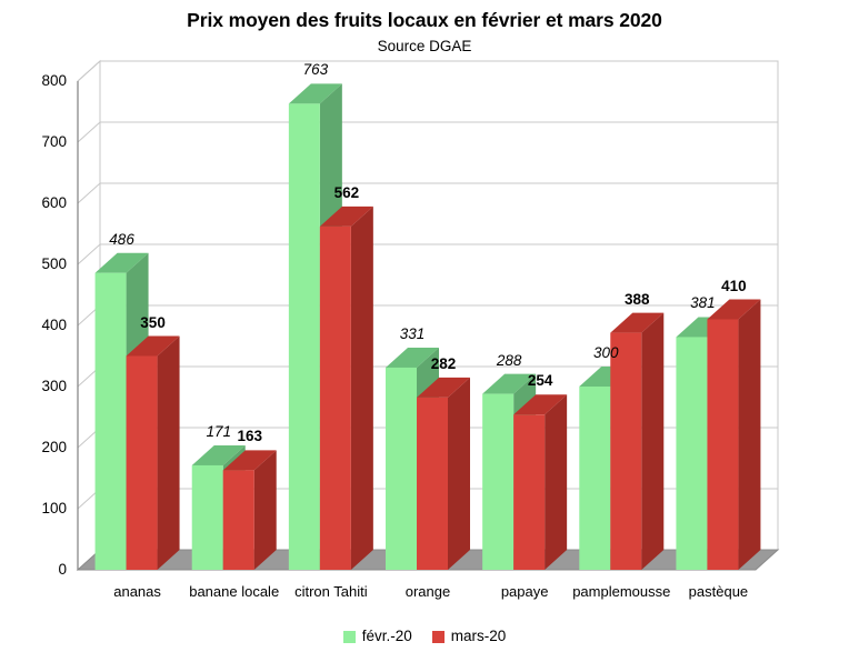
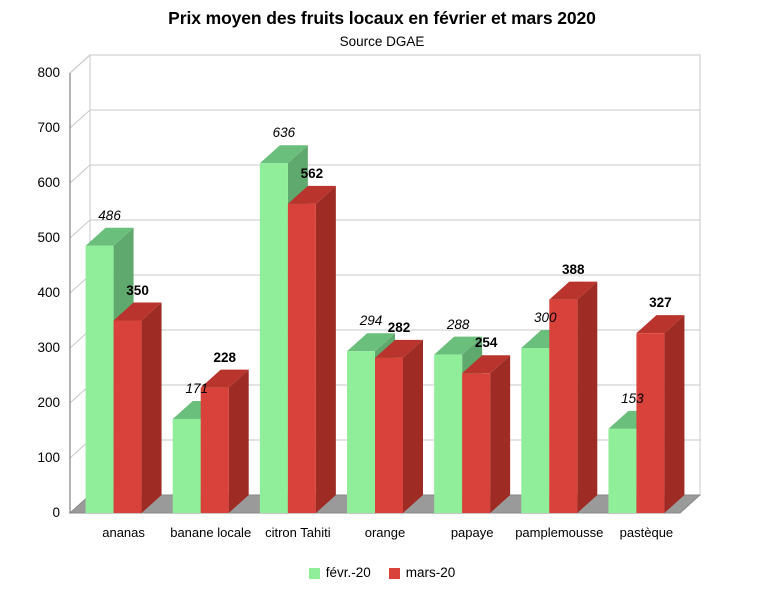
mars-20/banane locale: 163 -> 228
févr.-20/citron Tahiti: 763 -> 636
févr.-20/orange: 331 -> 294
févr.-20/pastèque: 381 -> 153
mars-20/pastèque: 410 -> 327
